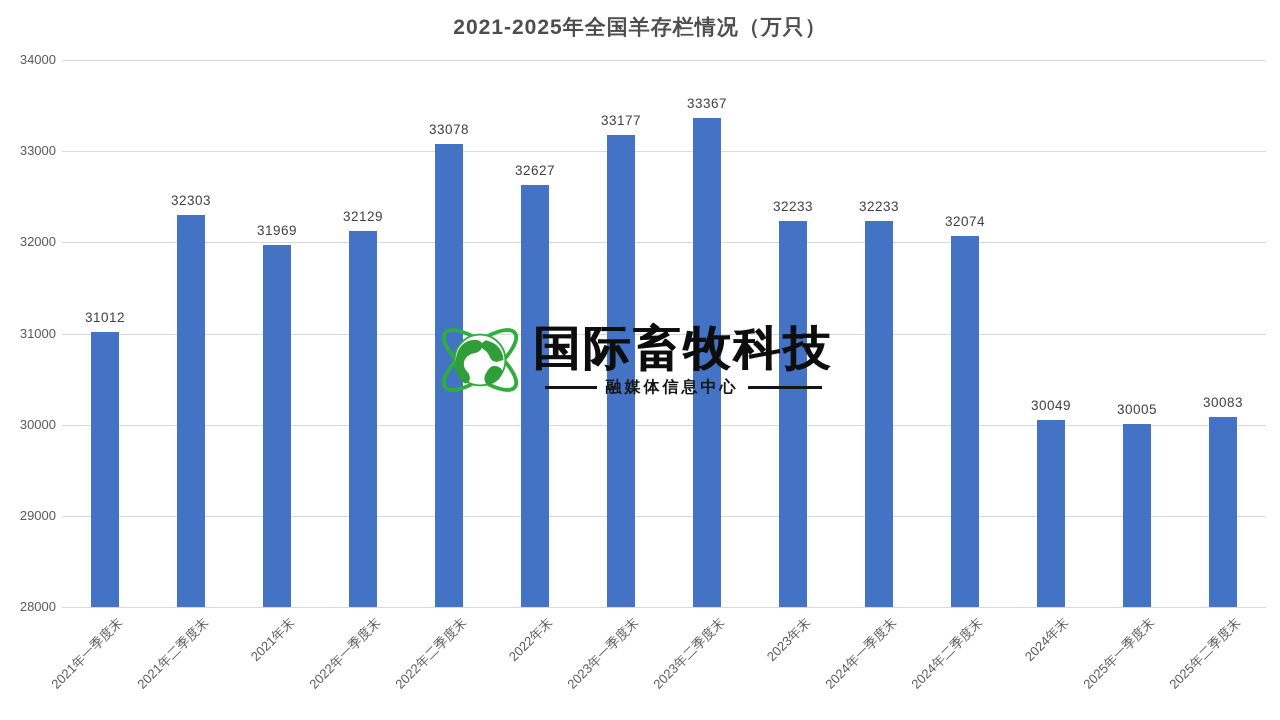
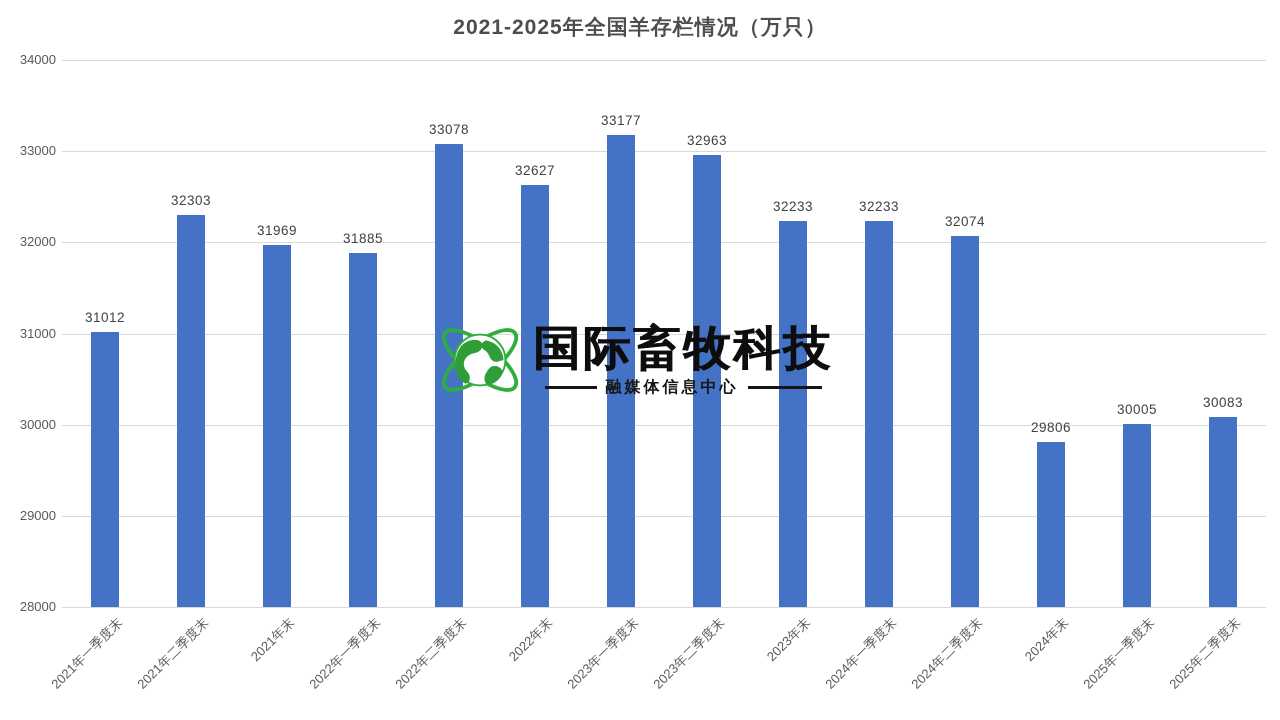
2022年一季度末: 32129 -> 31885
2023年二季度末: 33367 -> 32963
2024年末: 30049 -> 29806
